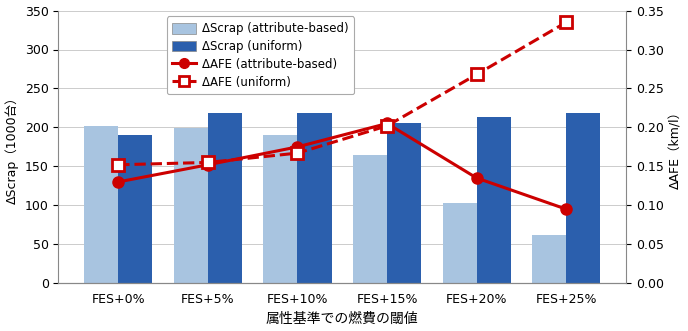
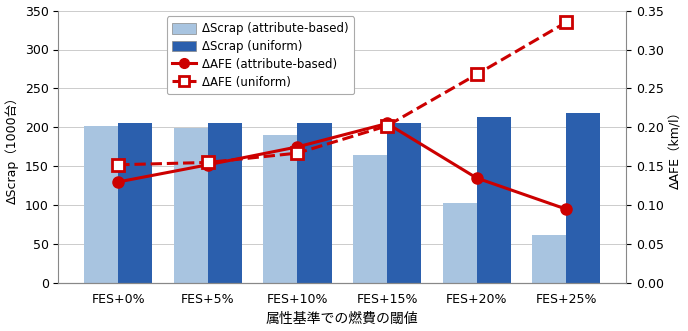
ΔScrap (uniform)/FES+0%: 190 -> 205
ΔScrap (uniform)/FES+5%: 218 -> 205
ΔScrap (uniform)/FES+10%: 218 -> 206
